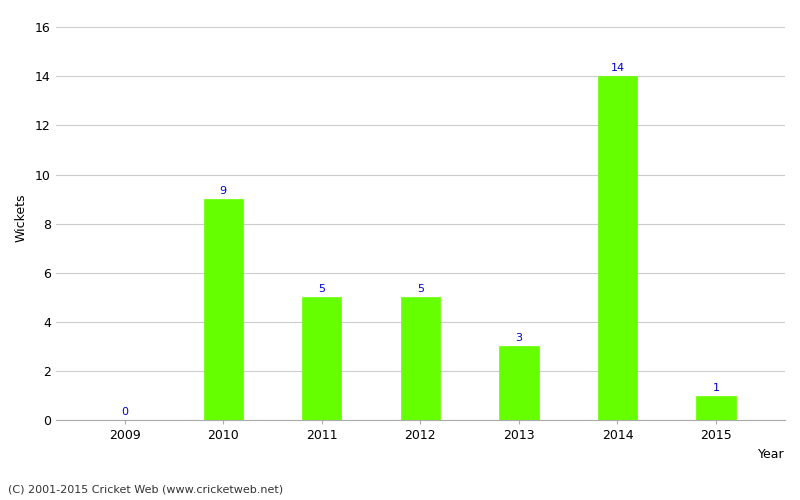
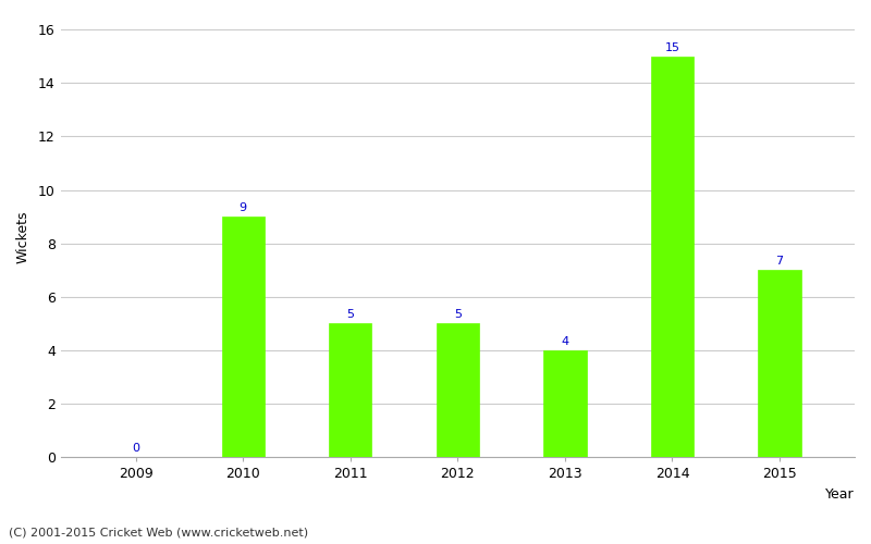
2013: 3 -> 4
2014: 14 -> 15
2015: 1 -> 7
